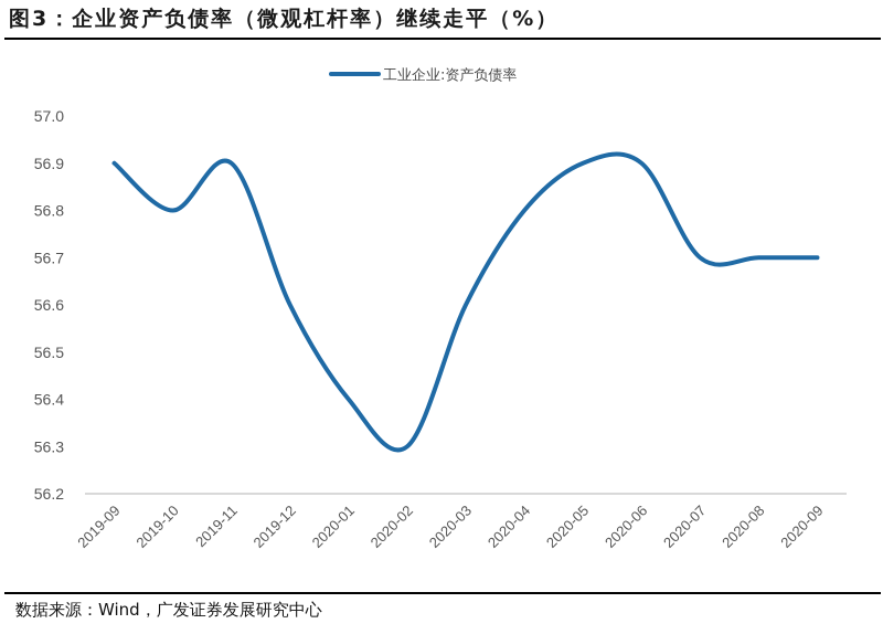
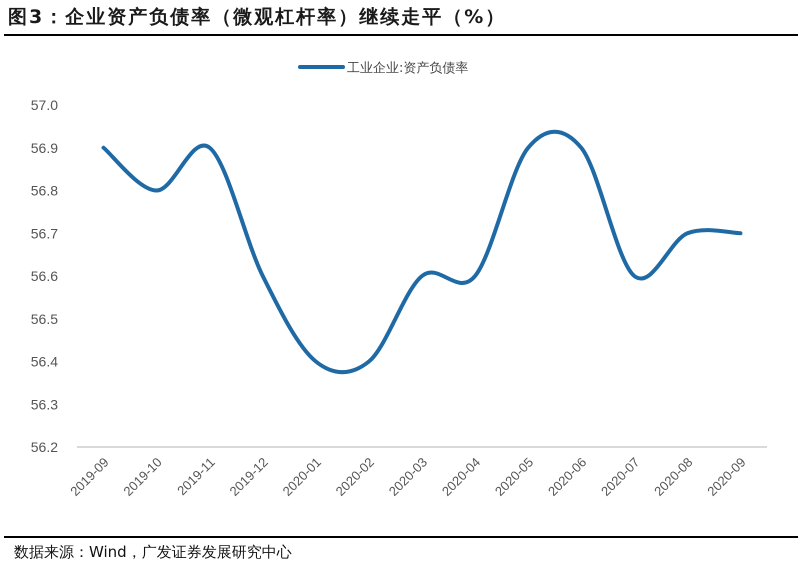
2020-02: 56.3 -> 56.4
2020-04: 56.8 -> 56.6
2020-07: 56.7 -> 56.6
